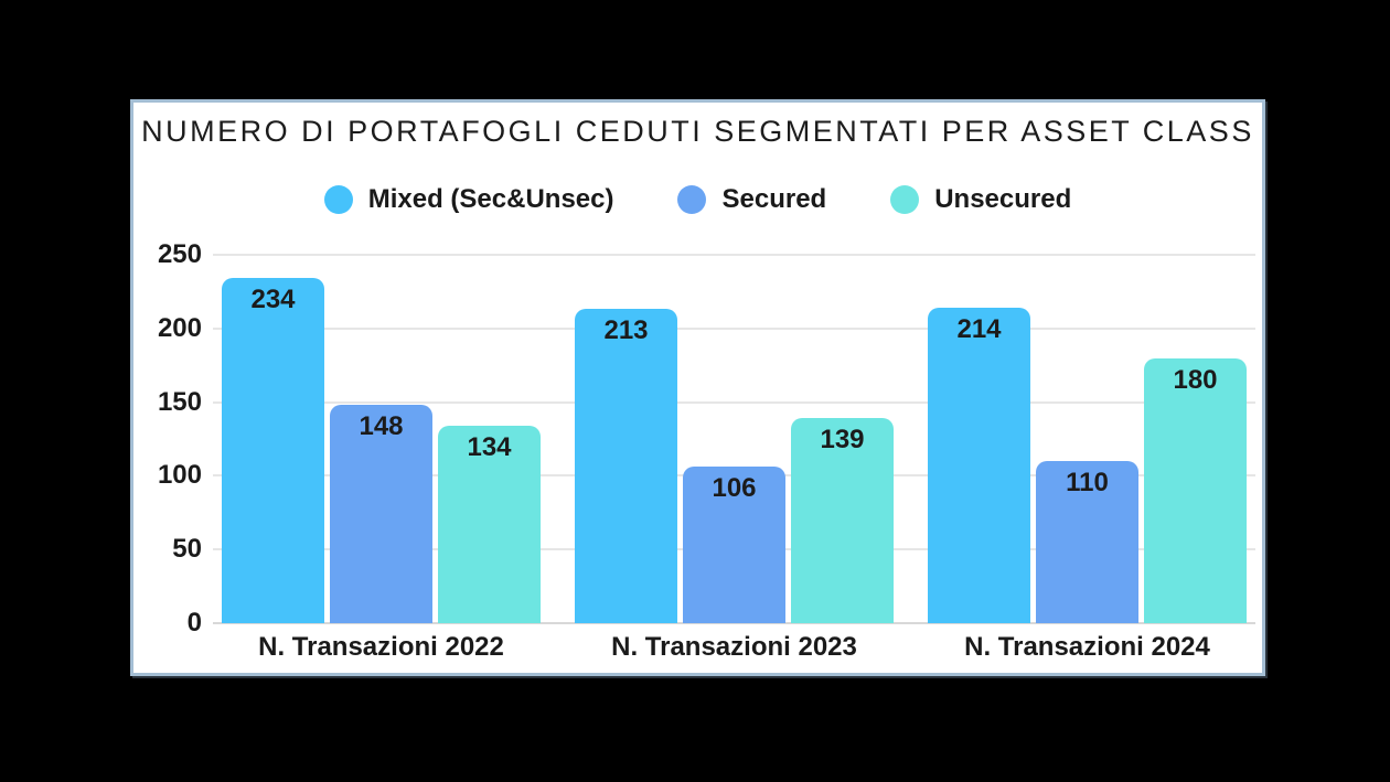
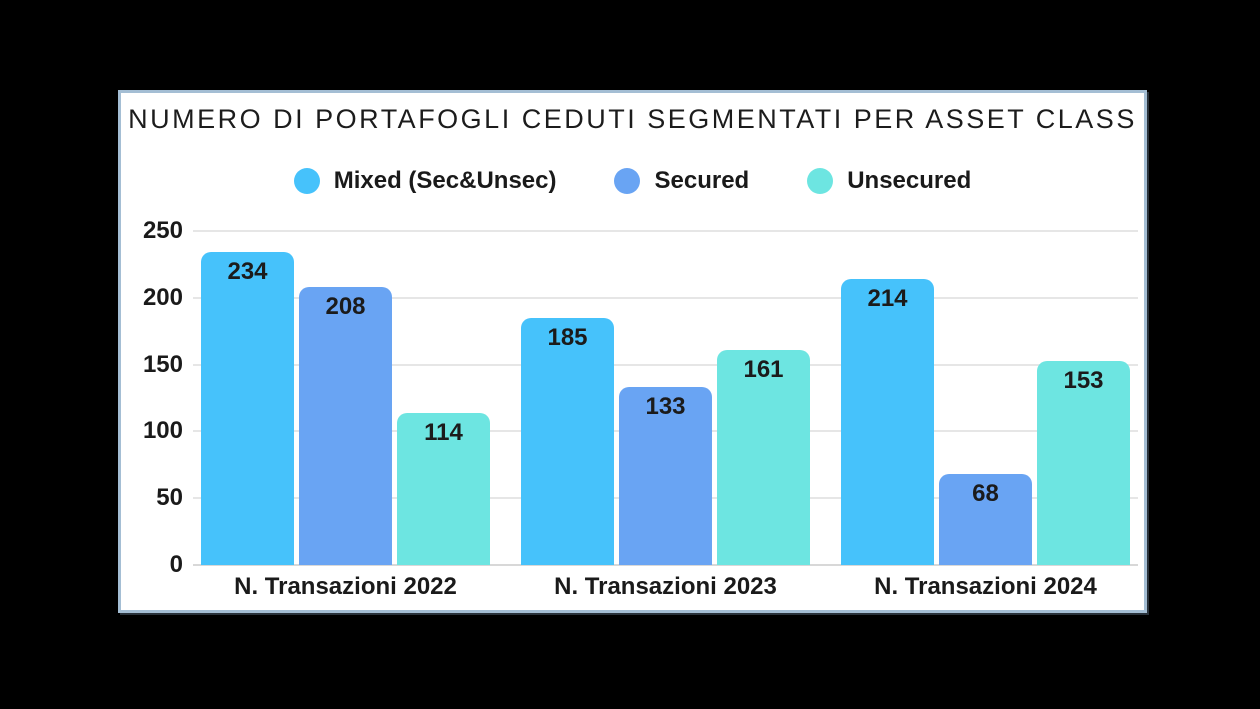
Secured/N. Transazioni 2022: 148 -> 208
Unsecured/N. Transazioni 2022: 134 -> 114
Mixed (Sec&Unsec)/N. Transazioni 2023: 213 -> 185
Secured/N. Transazioni 2023: 106 -> 133
Unsecured/N. Transazioni 2023: 139 -> 161
Secured/N. Transazioni 2024: 110 -> 68
Unsecured/N. Transazioni 2024: 180 -> 153
